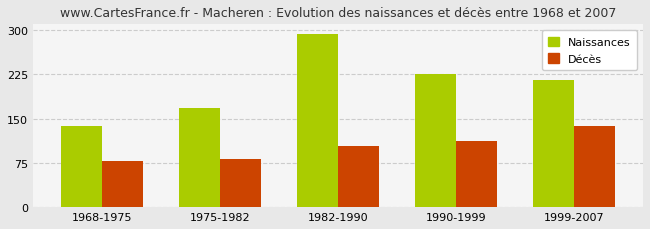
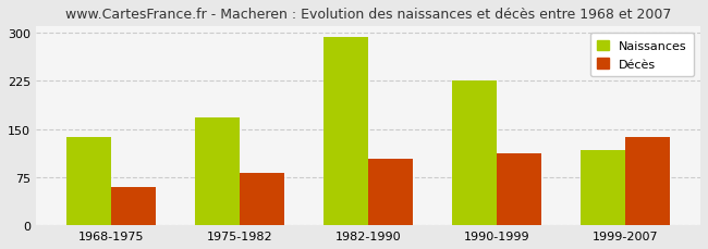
Décès/1968-1975: 78 -> 60
Naissances/1999-2007: 215 -> 118
